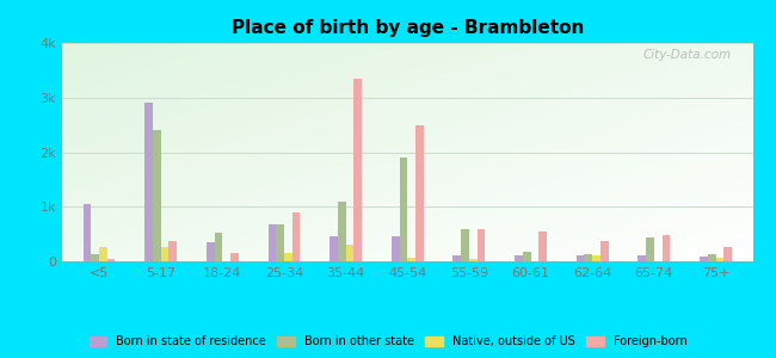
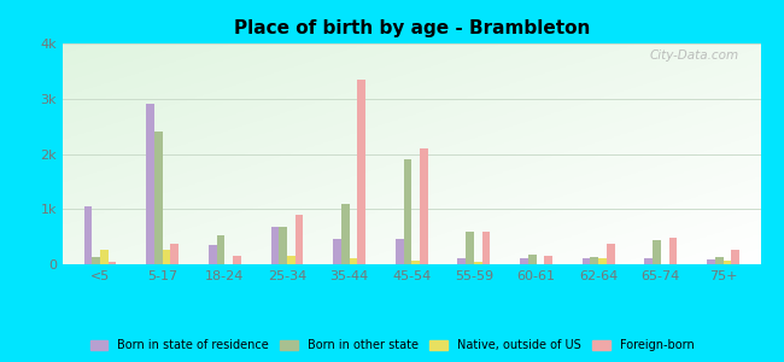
Native, outside of US/35-44: 0.30k -> 0.12k
Foreign-born/45-54: 2.50k -> 2.10k
Foreign-born/60-61: 0.55k -> 0.16k
